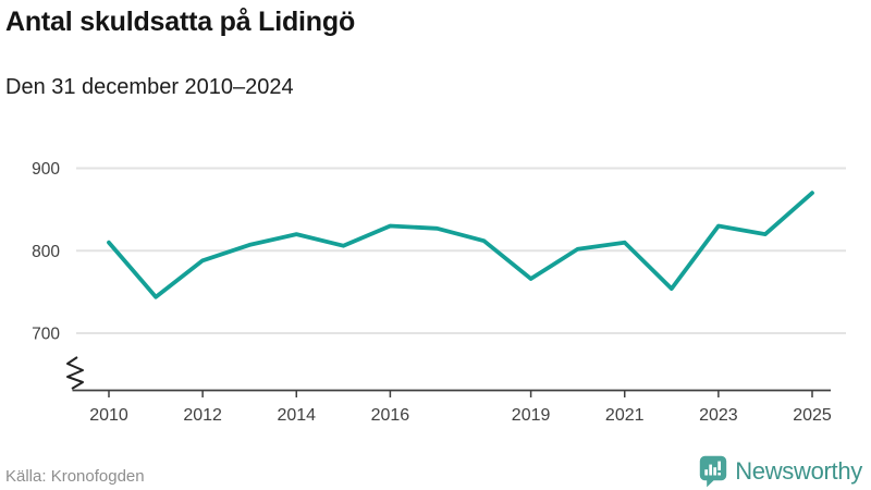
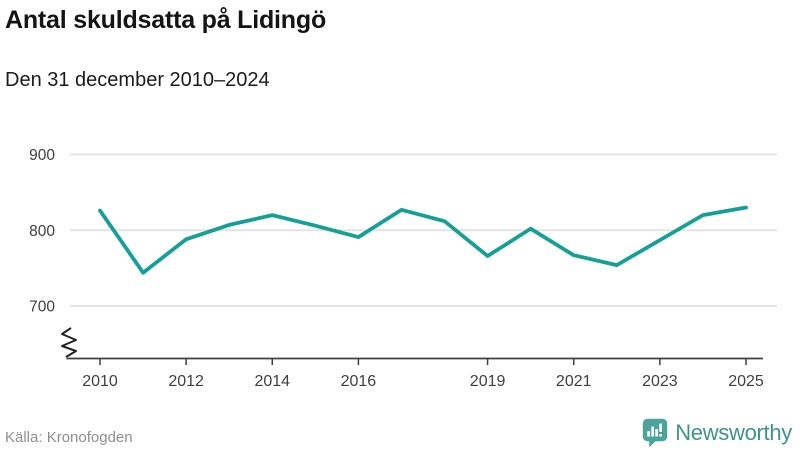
2010: 810 -> 830
2016: 830 -> 790
2021: 810 -> 770
2023: 830 -> 790
2025: 870 -> 830
